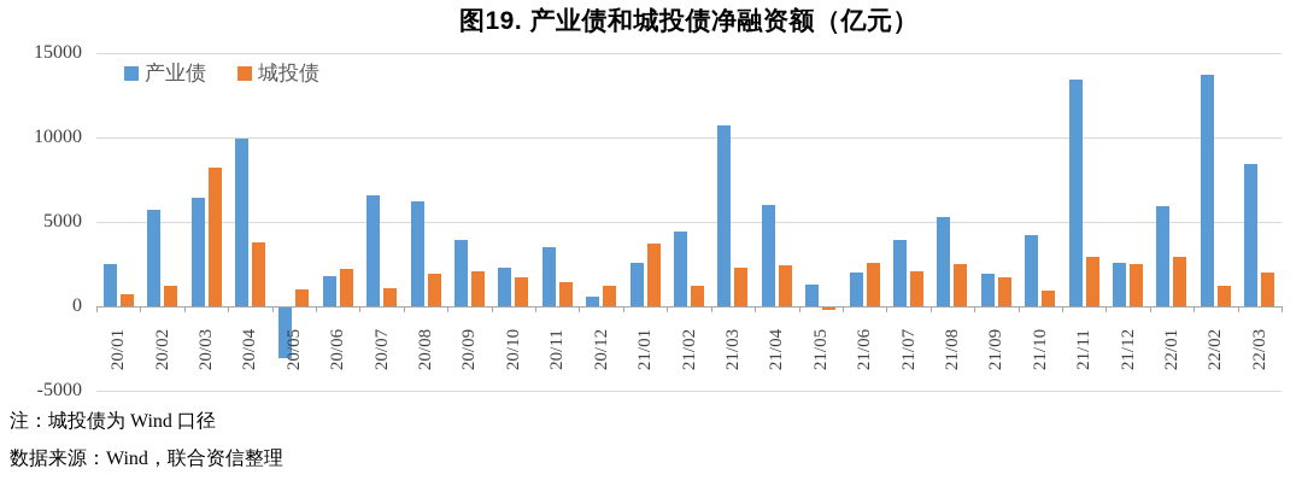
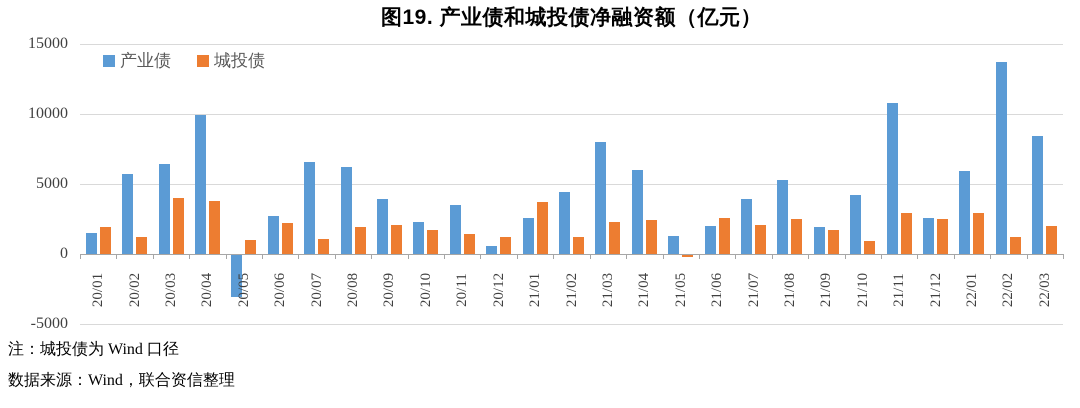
产业债/20/01: 2500 -> 1500
城投债/20/01: 700 -> 1900
城投债/20/03: 8200 -> 4000
产业债/20/06: 1800 -> 2700
产业债/21/03: 10700 -> 8000
产业债/21/11: 13400 -> 10800
